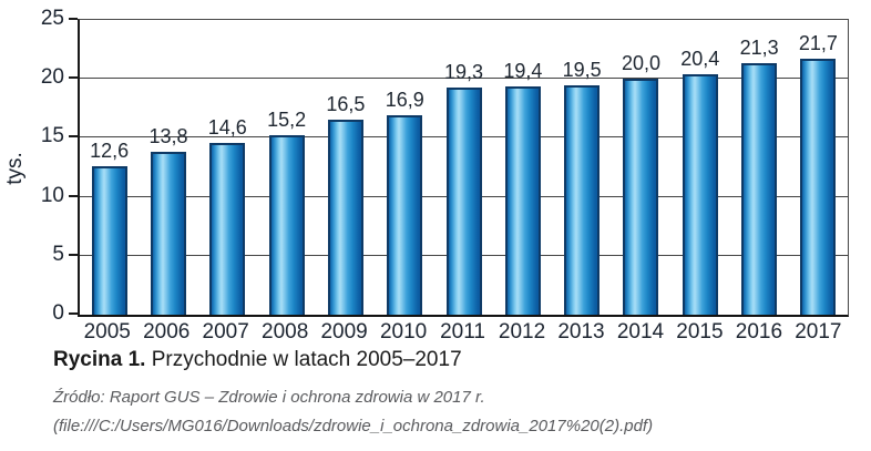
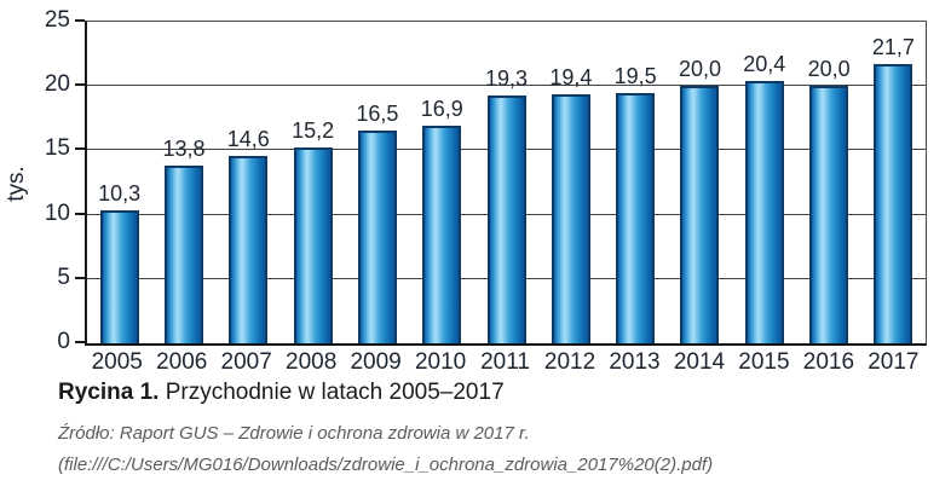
2005: 12,6 -> 10,3
2016: 21,3 -> 20,0
